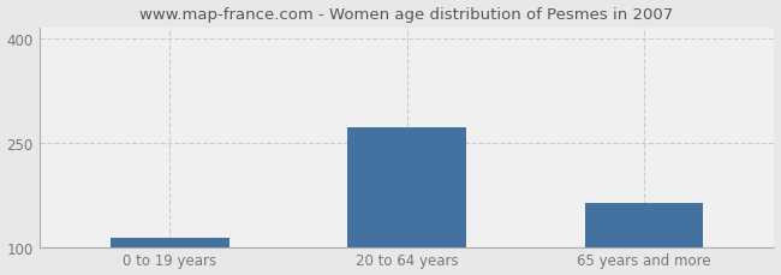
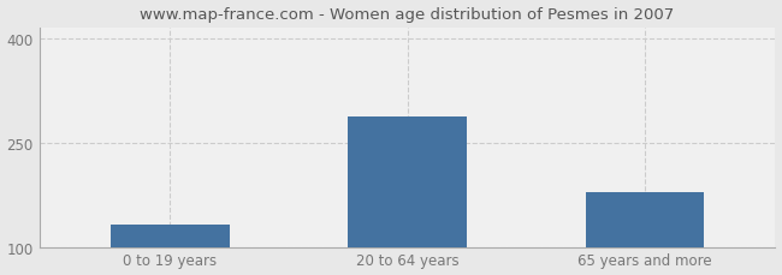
0 to 19 years: 113 -> 132
20 to 64 years: 272 -> 288
65 years and more: 163 -> 178
